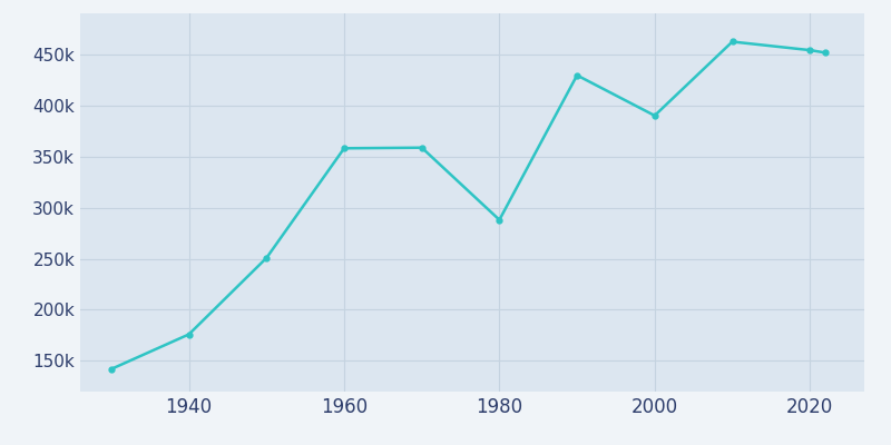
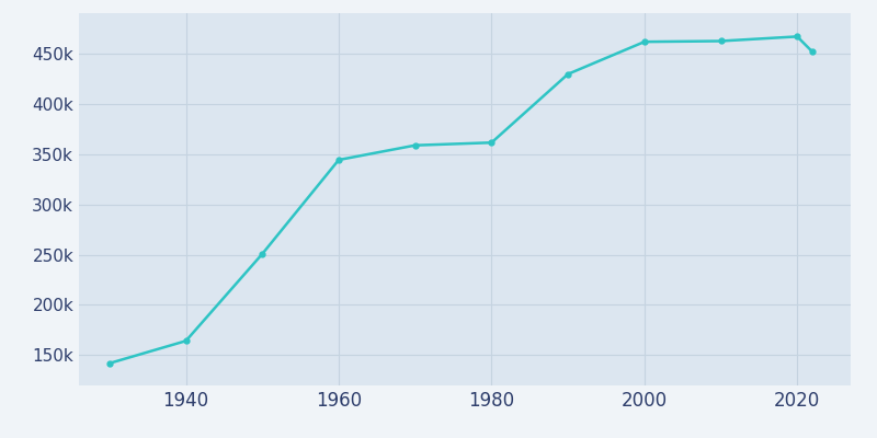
1940: 176k -> 164k
1960: 358k -> 344k
1980: 288k -> 361k
2000: 390k -> 462k
2020: 454k -> 467k
